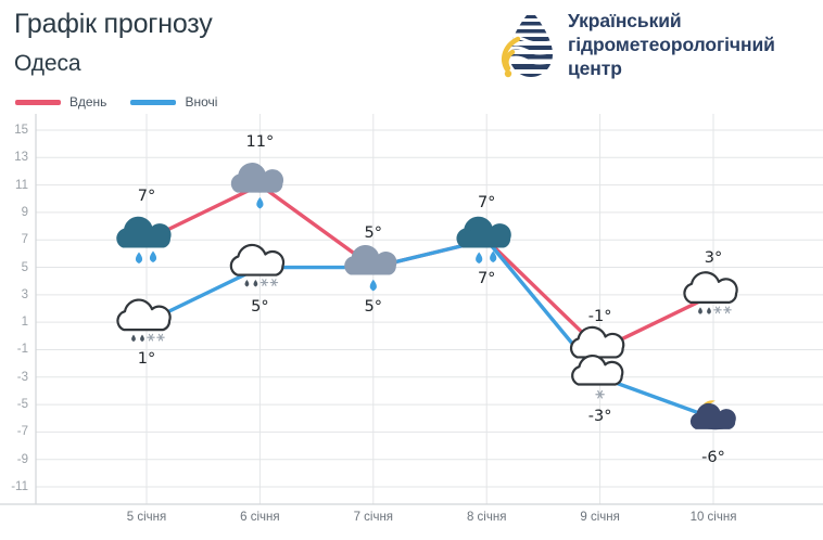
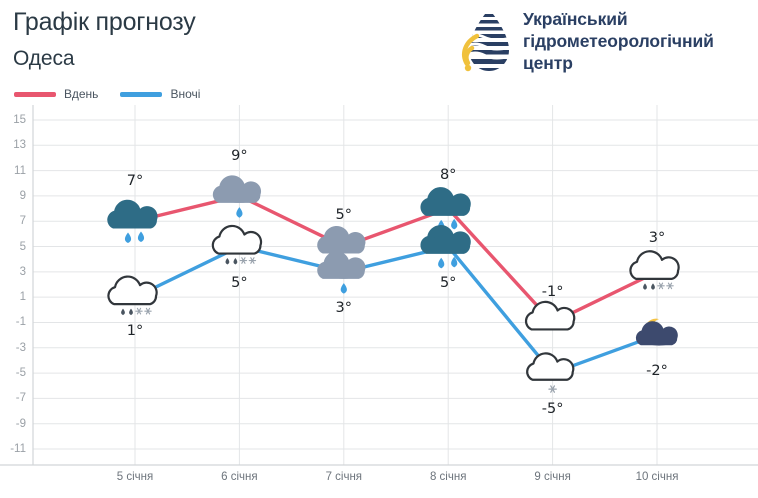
Вдень/6 січня: 11° -> 9°
Вночі/7 січня: 5° -> 3°
Вдень/8 січня: 7° -> 8°
Вночі/8 січня: 7° -> 5°
Вночі/9 січня: -3° -> -5°
Вночі/10 січня: -6° -> -2°
